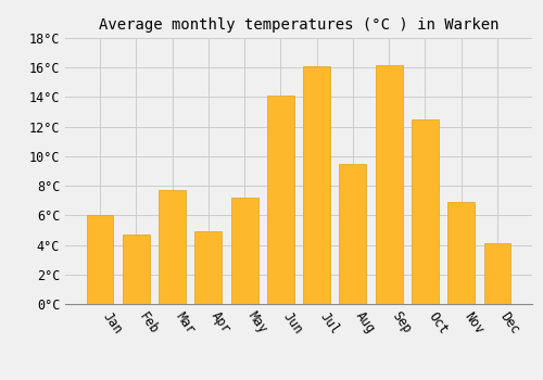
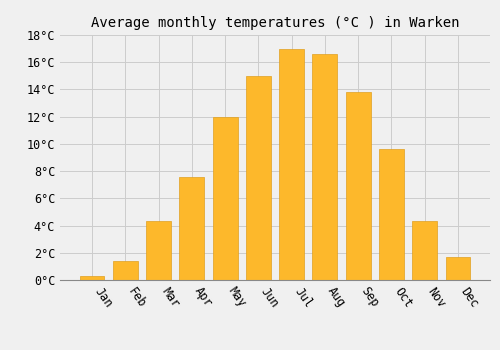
Jan: 6.0°C -> 0.3°C
Feb: 4.7°C -> 1.4°C
Mar: 7.7°C -> 4.3°C
Apr: 4.9°C -> 7.6°C
May: 7.2°C -> 12.0°C
Jun: 14.1°C -> 15.0°C
Jul: 16.1°C -> 17.0°C
Aug: 9.5°C -> 16.6°C
Sep: 16.2°C -> 13.8°C
Oct: 12.5°C -> 9.6°C
Nov: 6.9°C -> 4.3°C
Dec: 4.1°C -> 1.7°C
